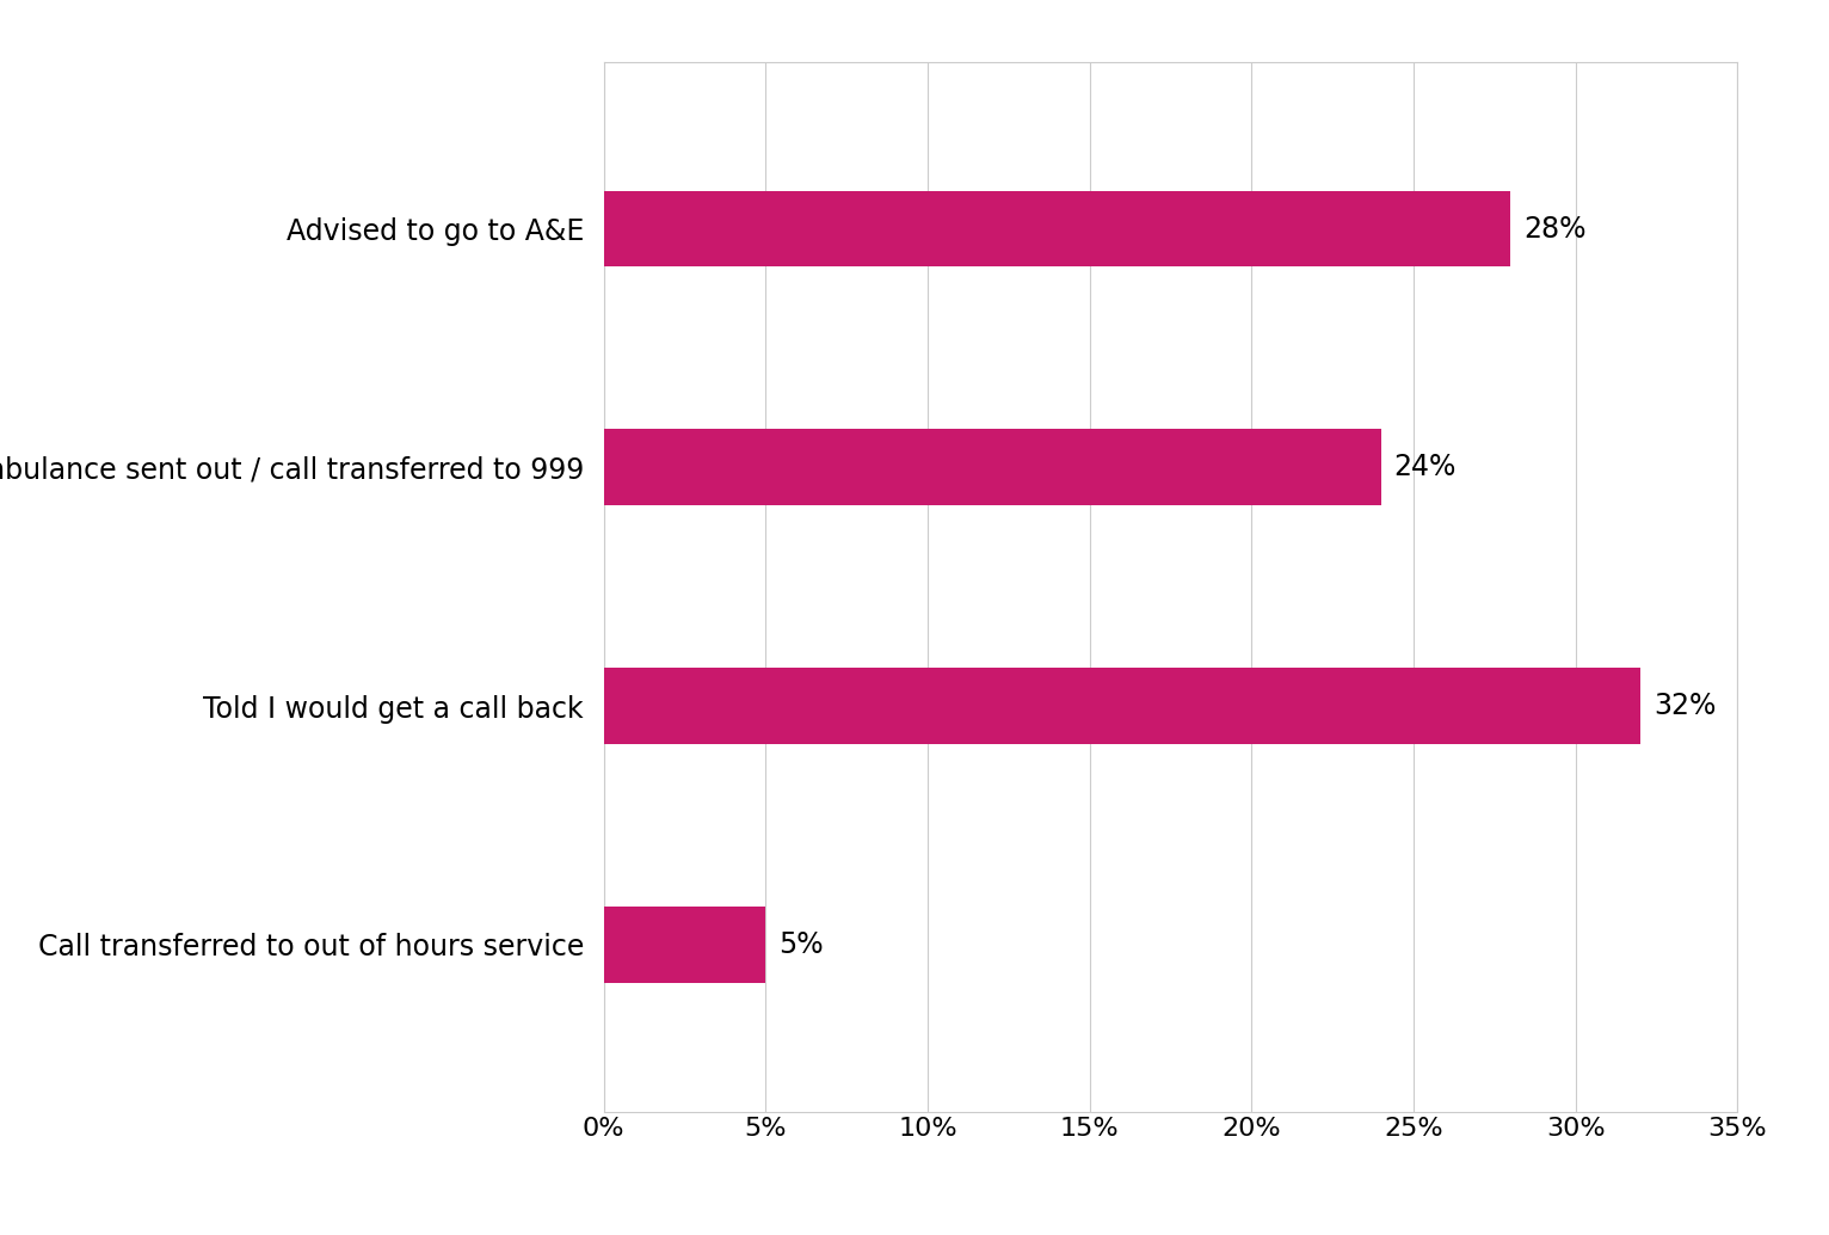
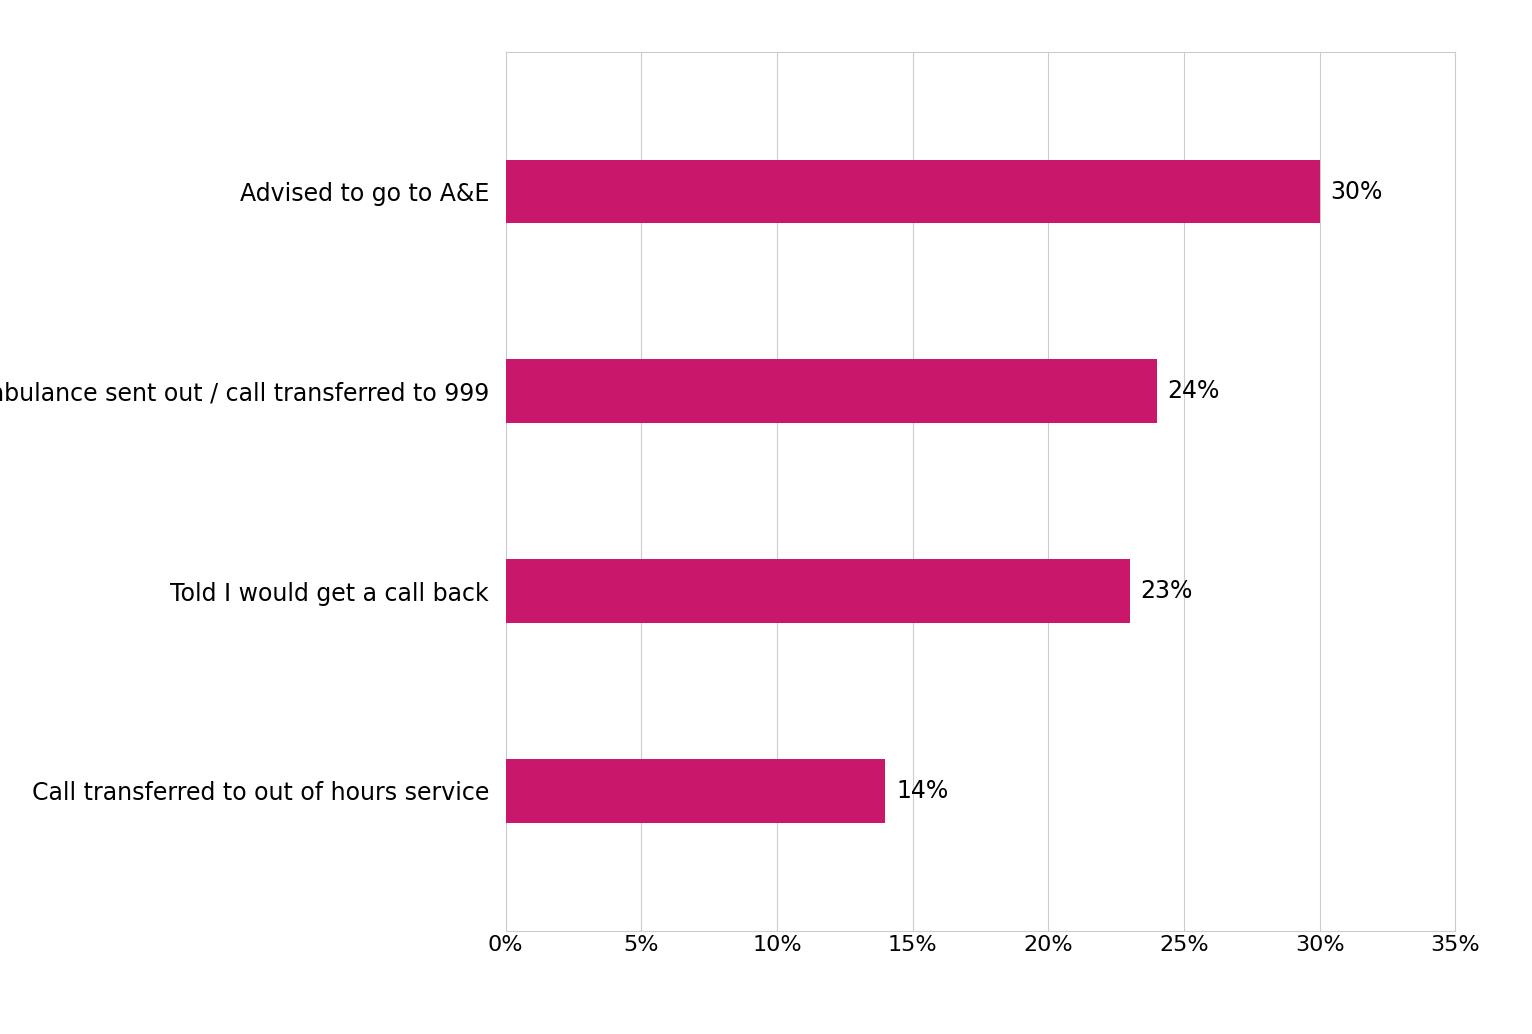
Advised to go to A&E: 28% -> 30%
Told I would get a call back: 32% -> 23%
Call transferred to out of hours service: 5% -> 14%
